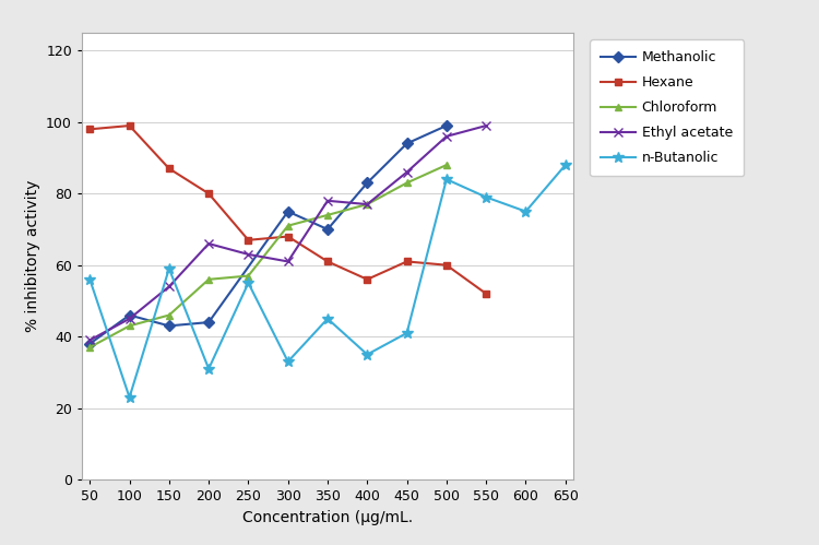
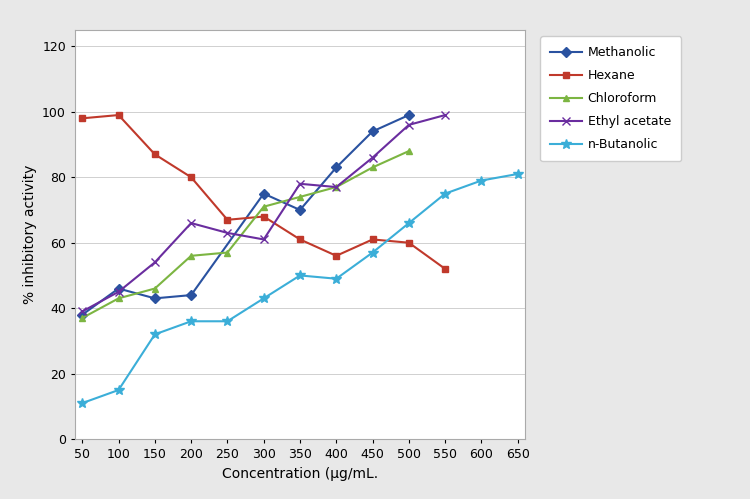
n-Butanolic/50: 56 -> 11
n-Butanolic/100: 23 -> 15
n-Butanolic/150: 59 -> 32
n-Butanolic/200: 31 -> 36
n-Butanolic/250: 55 -> 36
n-Butanolic/300: 33 -> 43
n-Butanolic/350: 45 -> 50
n-Butanolic/400: 35 -> 49
n-Butanolic/450: 41 -> 57
n-Butanolic/500: 84 -> 66
n-Butanolic/550: 79 -> 75
n-Butanolic/600: 75 -> 79
n-Butanolic/650: 88 -> 81
